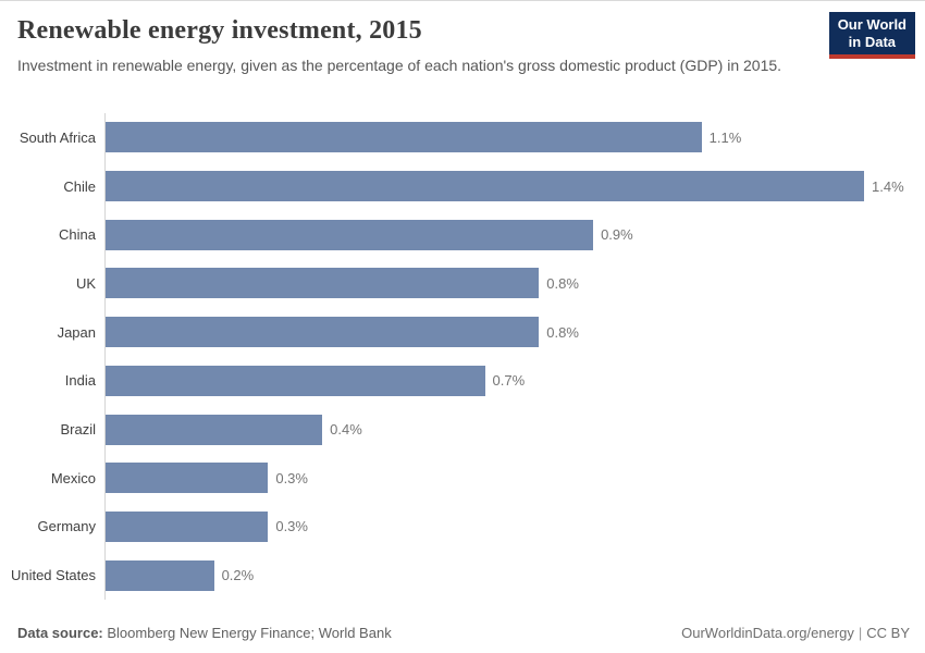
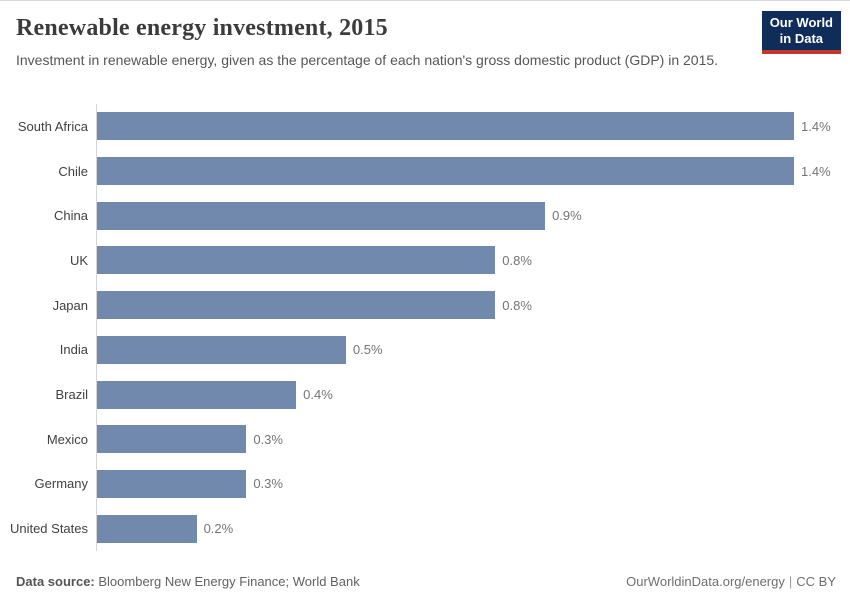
South Africa: 1.1% -> 1.4%
India: 0.7% -> 0.5%
